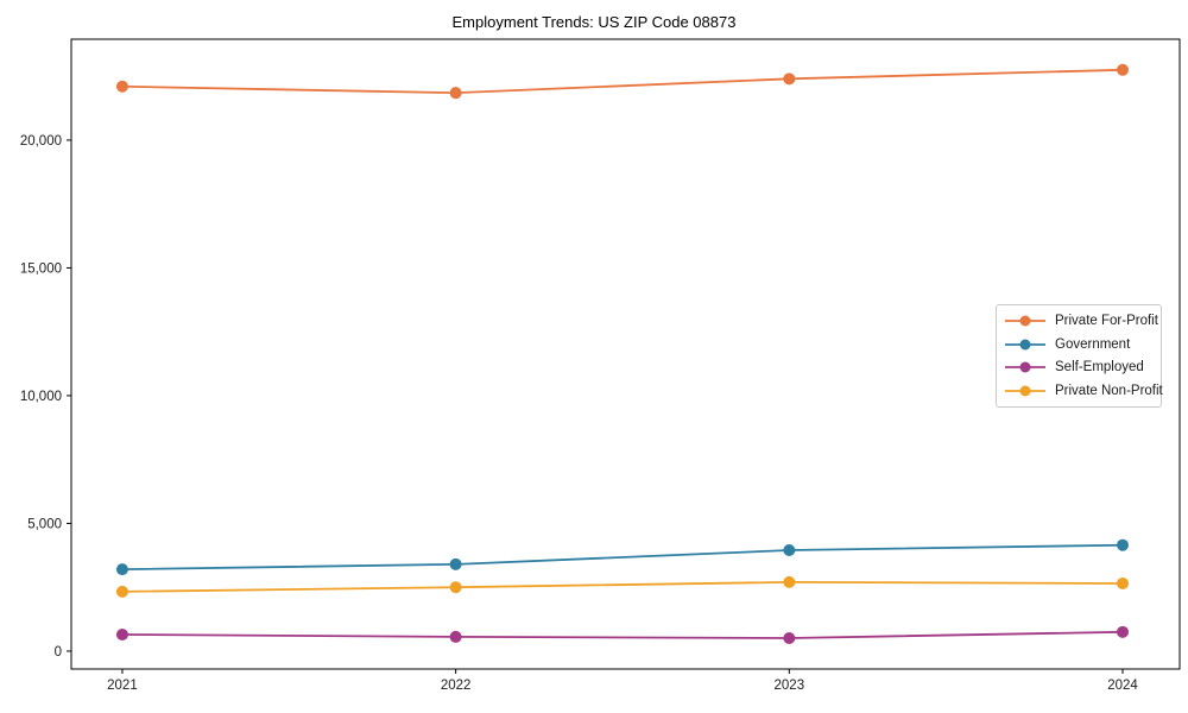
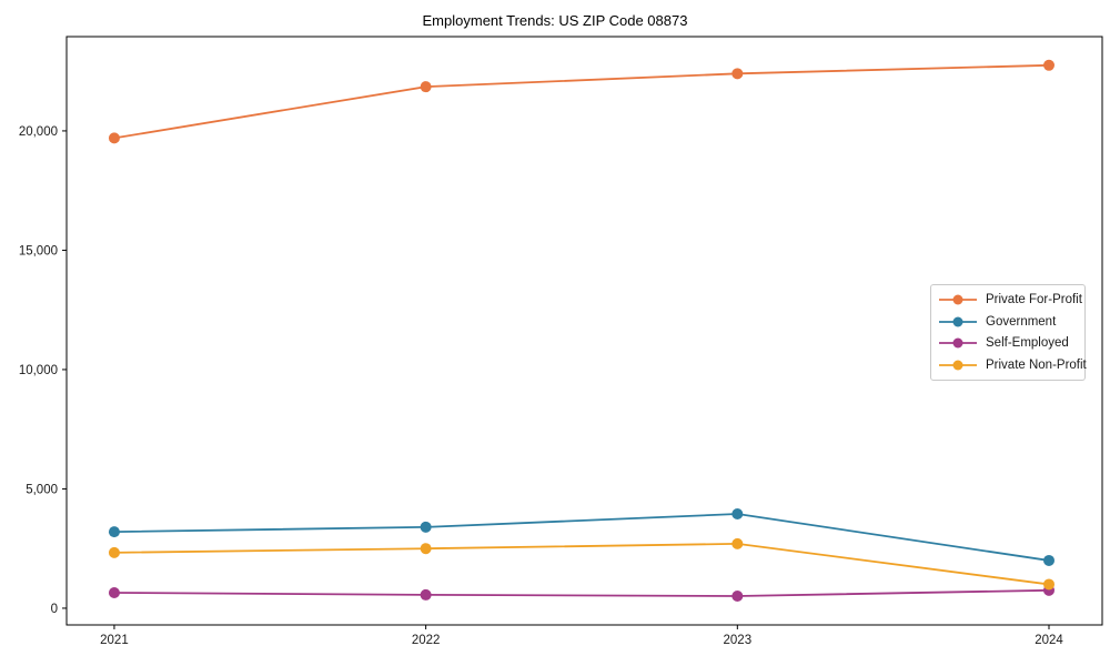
Private For-Profit/2021: 22100 -> 19700
Government/2024: 4200 -> 2000
Private Non-Profit/2024: 2600 -> 1000
